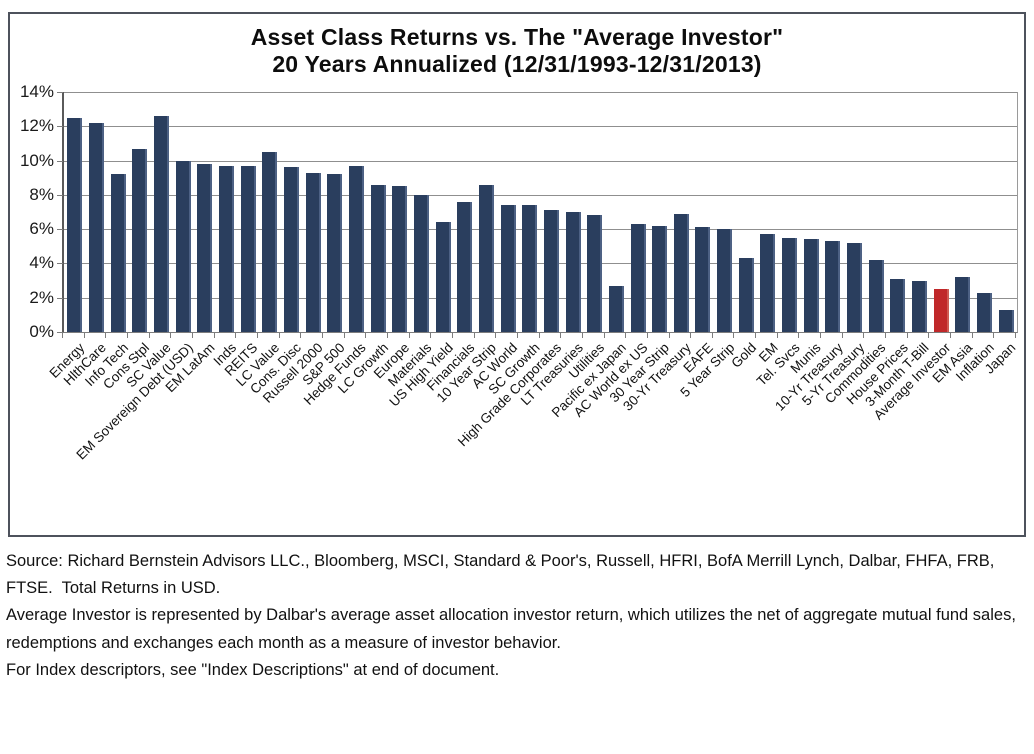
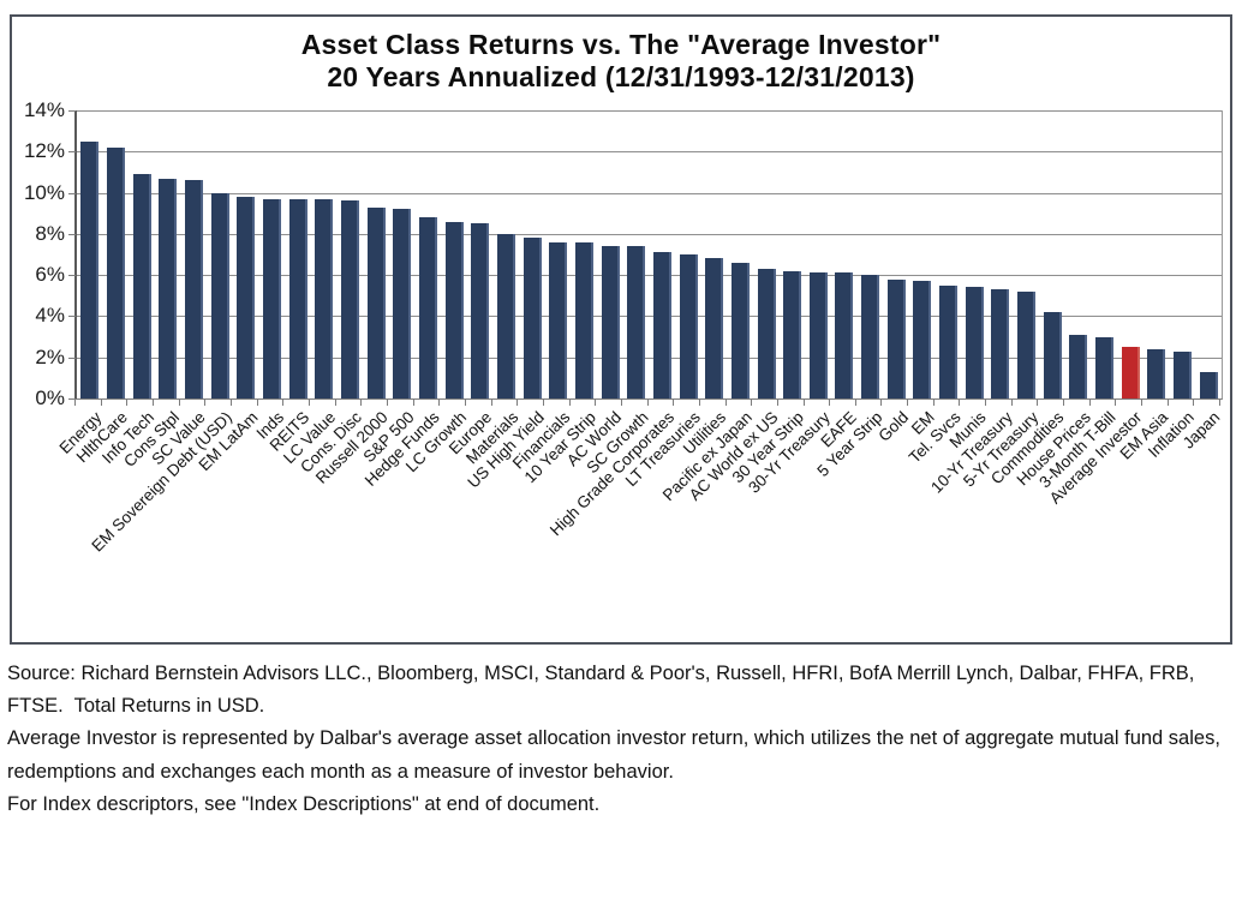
Info Tech: 9.2% -> 10.9%
SC Value: 12.6% -> 10.6%
LC Value: 10.5% -> 9.7%
Hedge Funds: 9.7% -> 8.8%
US High Yield: 6.4% -> 7.8%
10 Year Strip: 8.6% -> 7.6%
Pacific ex Japan: 2.7% -> 6.6%
30-Yr Treasury: 6.9% -> 6.1%
Gold: 4.3% -> 5.8%
EM Asia: 3.2% -> 2.4%
